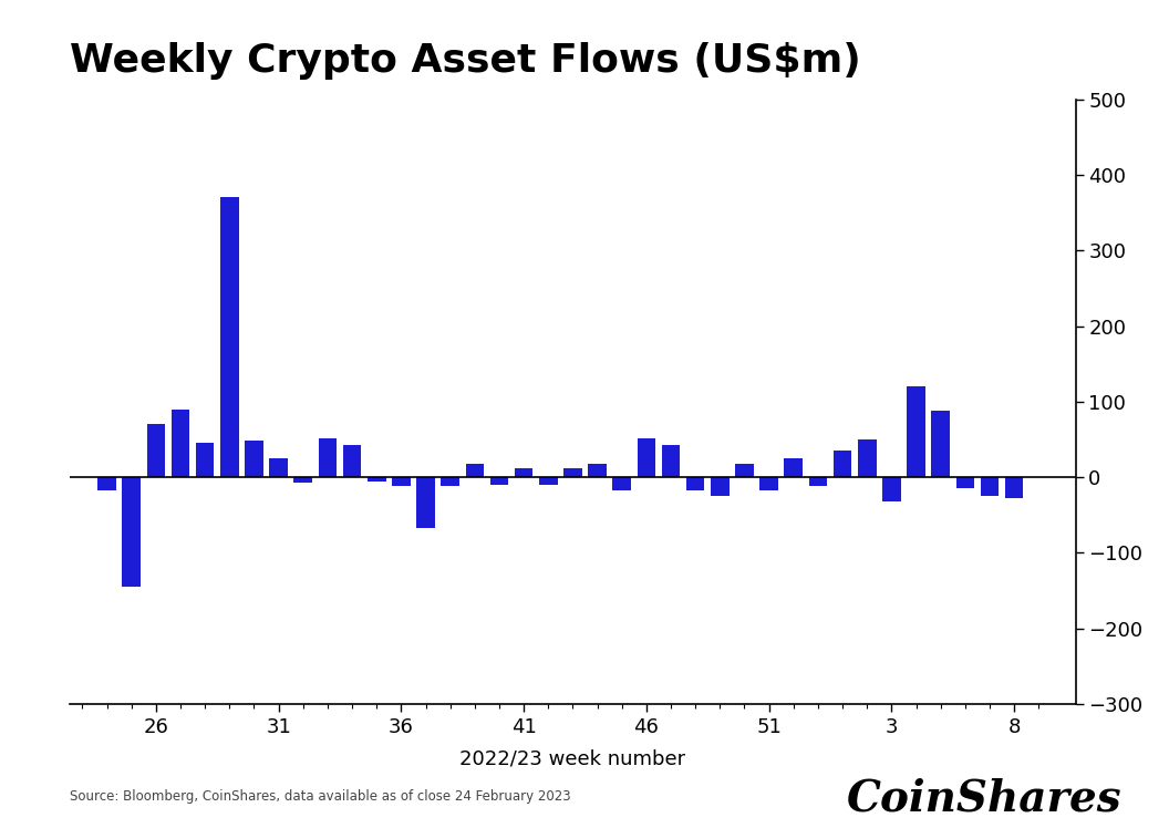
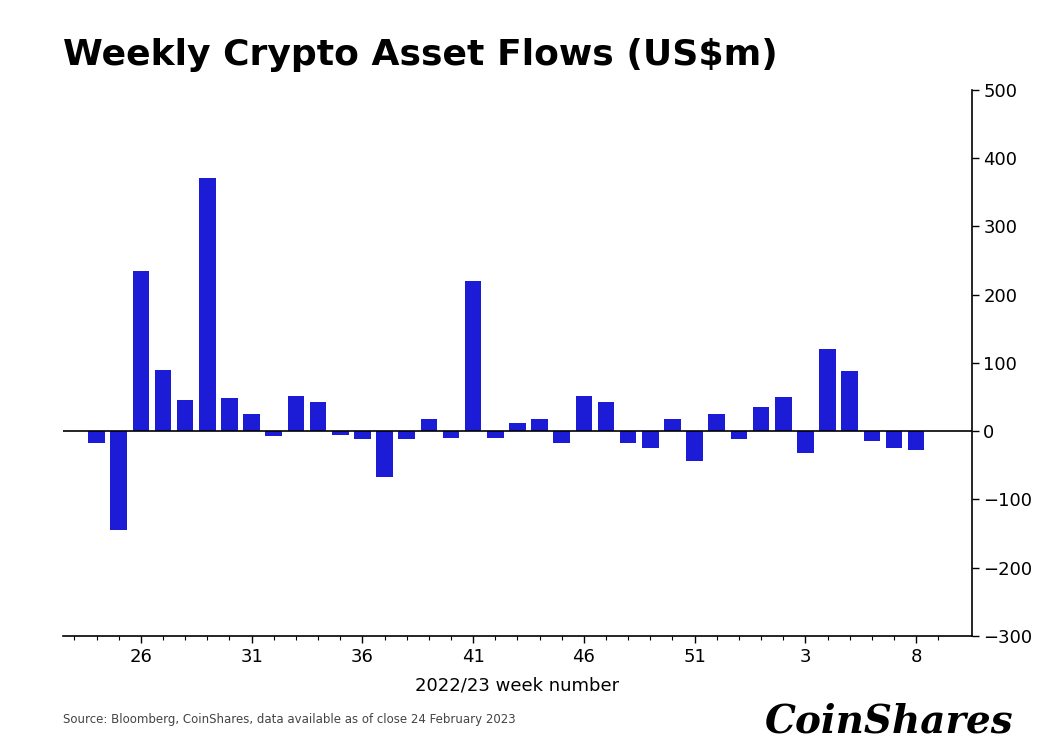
26: 70 -> 234
41: 12 -> 220
51: -18 -> -44
